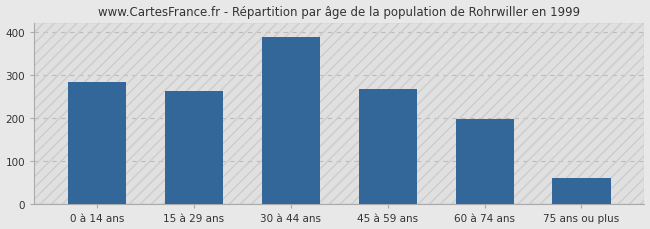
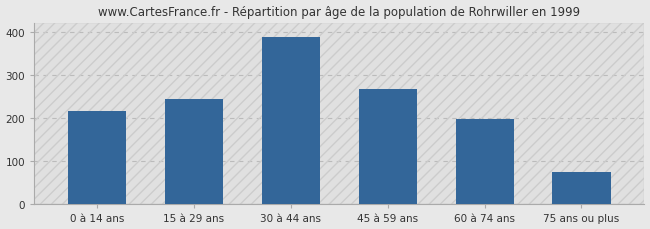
0 à 14 ans: 284 -> 215
15 à 29 ans: 262 -> 245
75 ans ou plus: 60 -> 75
